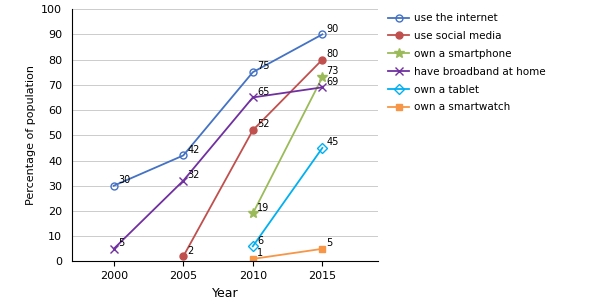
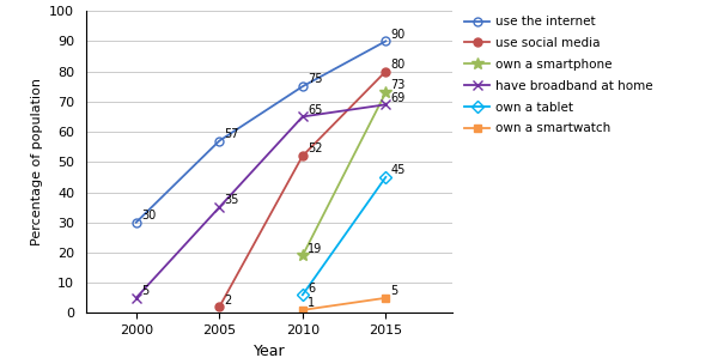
use the internet/2005: 42 -> 57
have broadband at home/2005: 32 -> 35
